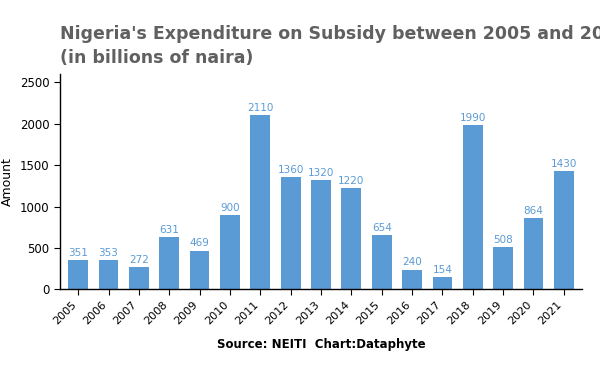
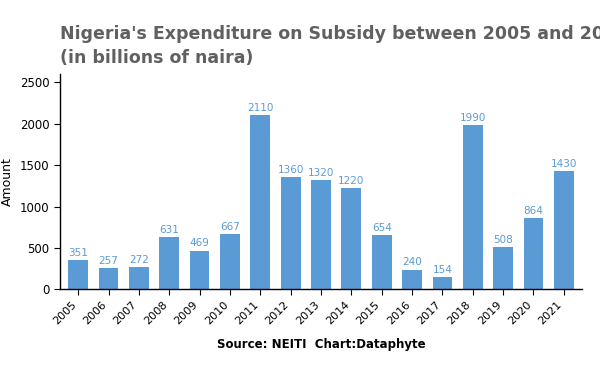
2006: 353 -> 257
2010: 900 -> 667
